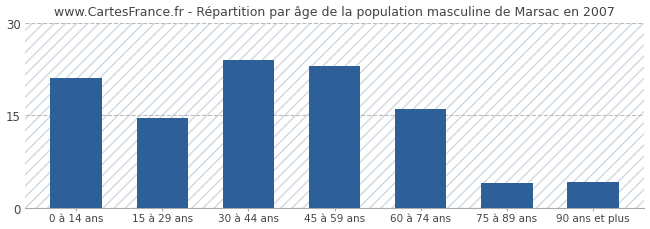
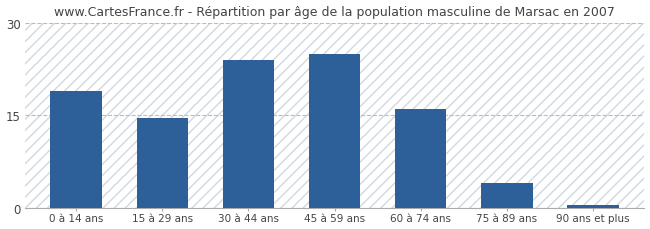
0 à 14 ans: 21.0 -> 19.0
45 à 59 ans: 23.0 -> 25.0
90 ans et plus: 4.2 -> 0.5
